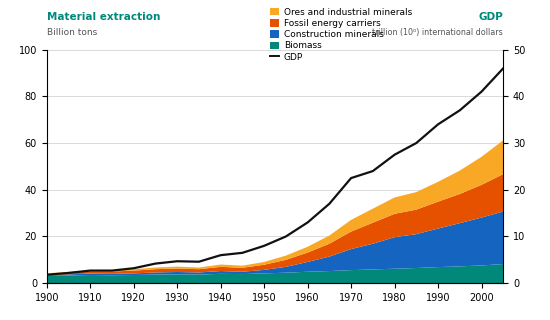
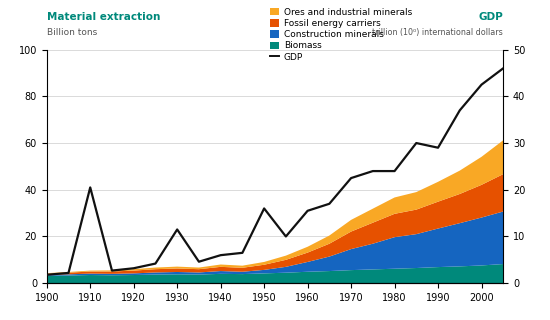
GDP/1910: 2.7 -> 20.5
GDP/1930: 4.7 -> 11.5
GDP/1950: 8.0 -> 16.0
GDP/1960: 13.0 -> 15.5
GDP/1980: 27.5 -> 24.0
GDP/1990: 34.0 -> 29.0
GDP/2000: 41.0 -> 42.5
